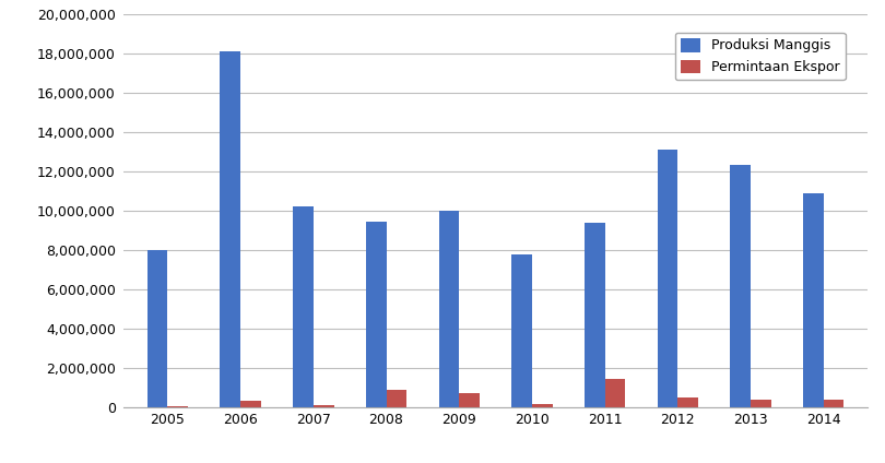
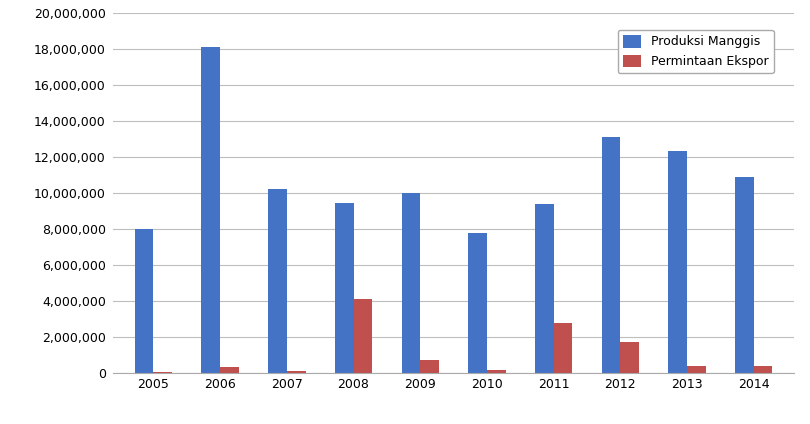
Permintaan Ekspor/2008: 900,000 -> 4,100,000
Permintaan Ekspor/2011: 1,400,000 -> 2,800,000
Permintaan Ekspor/2012: 500,000 -> 1,700,000
